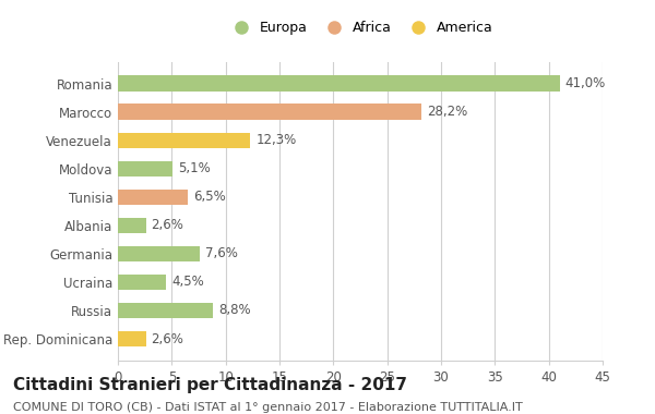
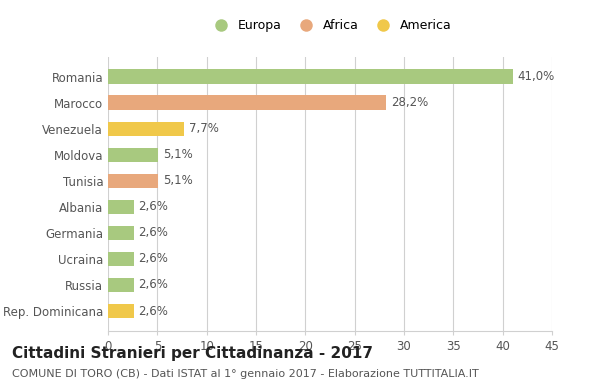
Venezuela: 12,3% -> 7,7%
Tunisia: 6,5% -> 5,1%
Germania: 7,6% -> 2,6%
Ucraina: 4,5% -> 2,6%
Russia: 8,8% -> 2,6%
